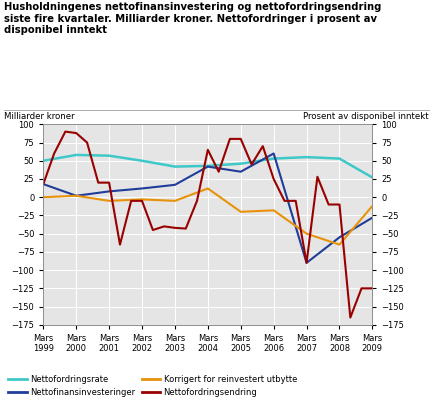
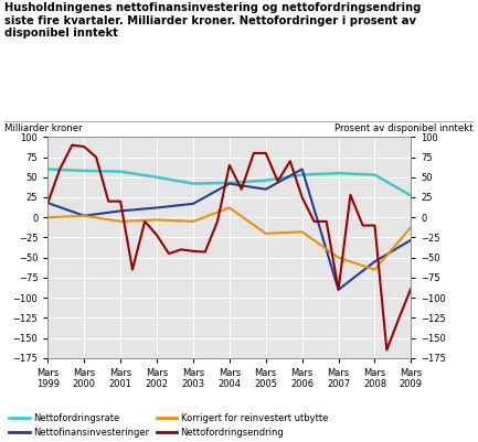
Nettofordringsrate/Mars 1999: 50 -> 60
Nettofordringsendring/Mars 2002: -5 -> -22
Nettofordringsendring/Mars 2009: -125 -> -88
